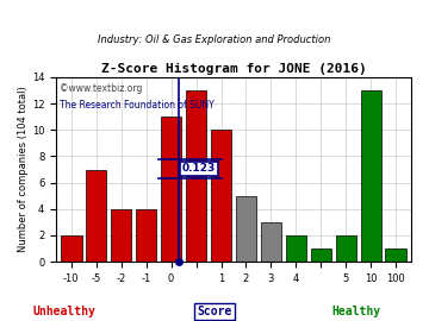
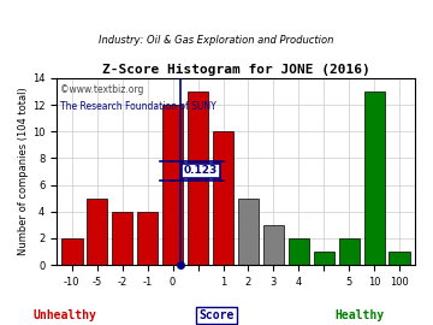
-5: 7 -> 5
0: 11 -> 12
